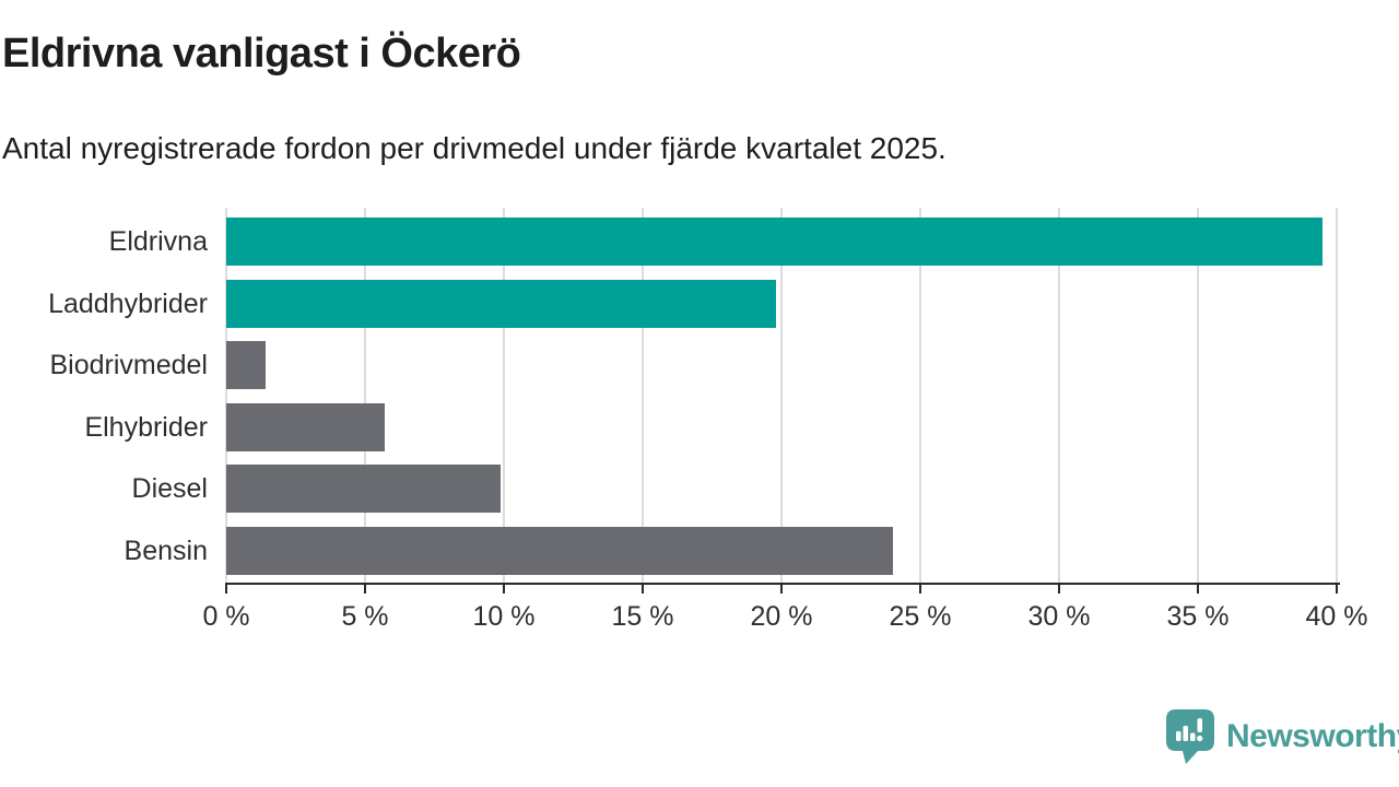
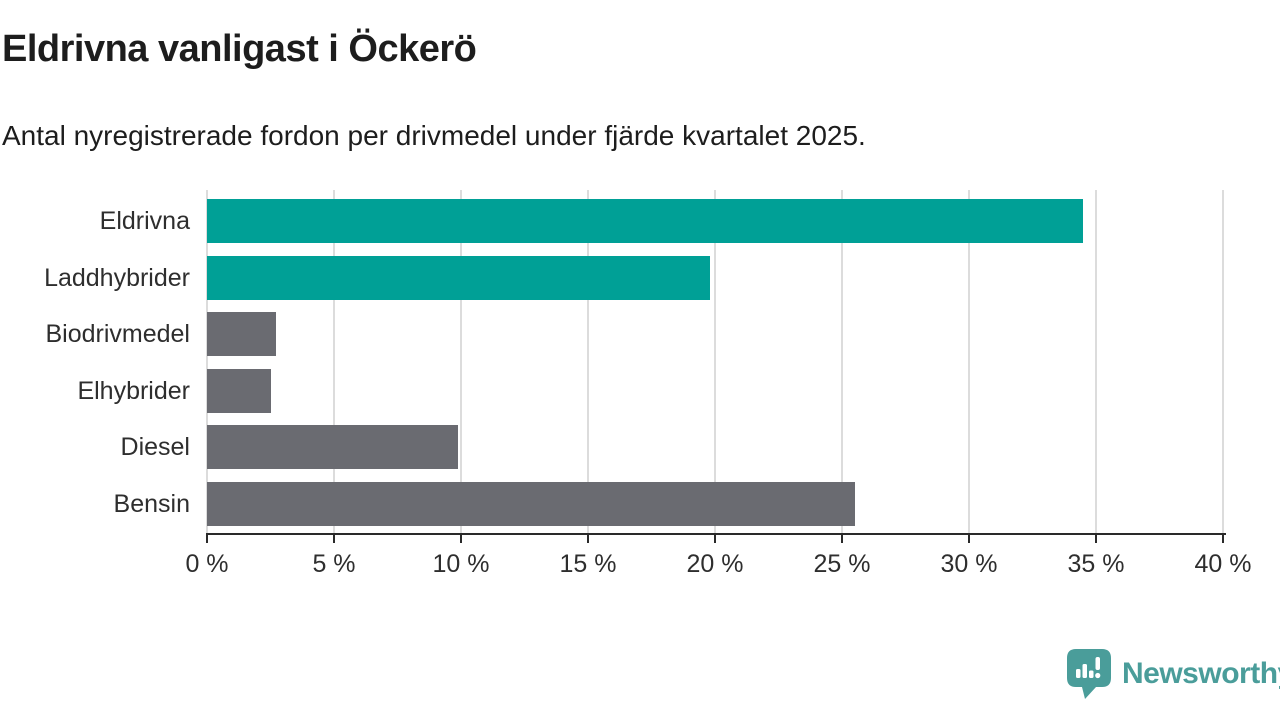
Eldrivna: 39.5% -> 34.5%
Biodrivmedel: 1.4% -> 2.7%
Elhybrider: 5.7% -> 2.5%
Bensin: 24.0% -> 25.5%
